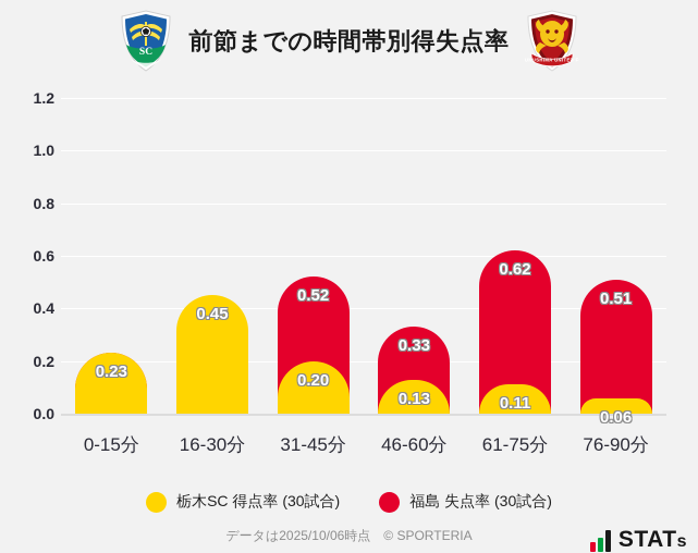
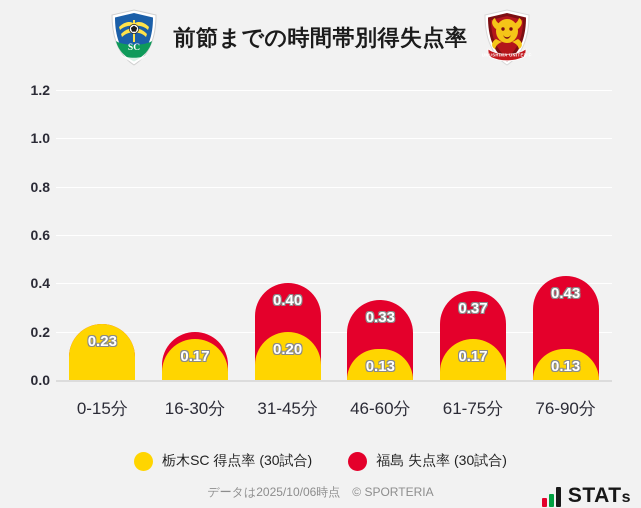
栃木SC 得点率 (30試合)/16-30分: 0.45 -> 0.17
福島 失点率 (30試合)/31-45分: 0.52 -> 0.40
福島 失点率 (30試合)/61-75分: 0.62 -> 0.37
栃木SC 得点率 (30試合)/61-75分: 0.11 -> 0.17
福島 失点率 (30試合)/76-90分: 0.51 -> 0.43
栃木SC 得点率 (30試合)/76-90分: 0.06 -> 0.13
